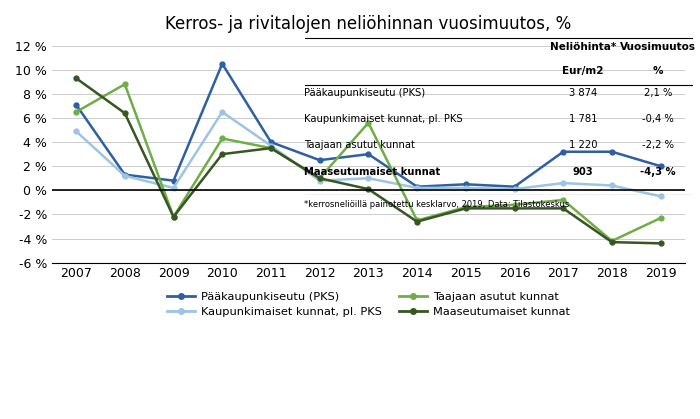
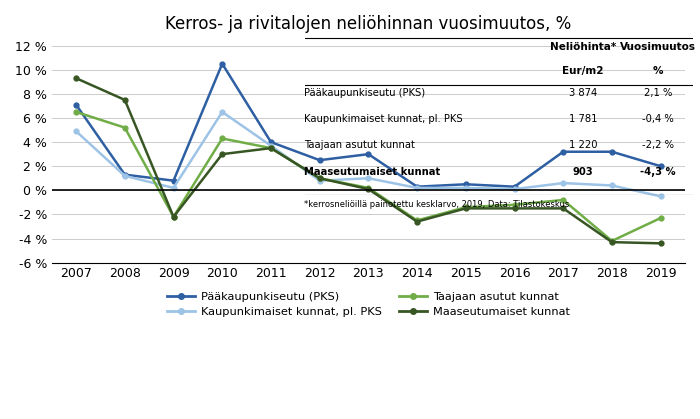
Taajaan asutut kunnat/2008: 8.8 % -> 5.2 %
Maaseutumaiset kunnat/2008: 6.4 % -> 7.5 %
Taajaan asutut kunnat/2013: 5.6 % -> 0.2 %
